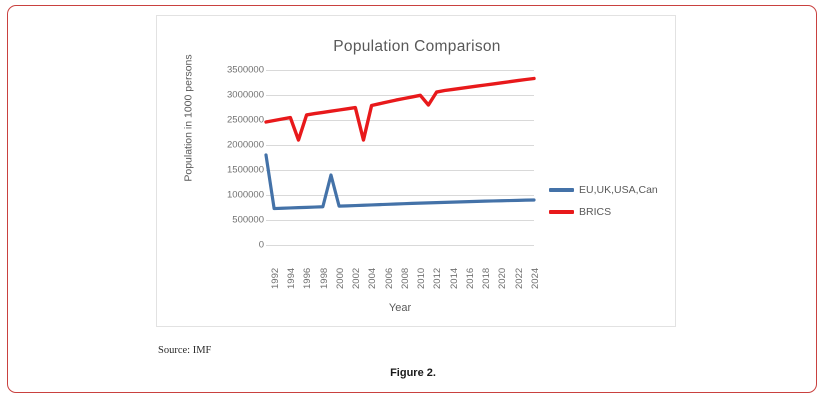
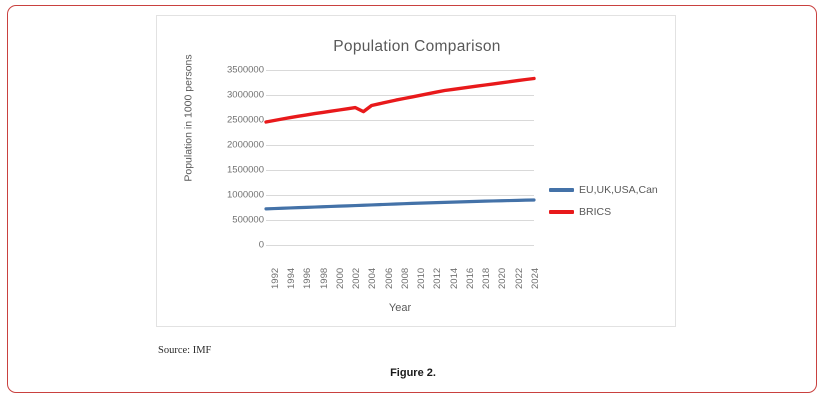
EU,UK,USA,Can/1992: 1800000 -> 700000
BRICS/1996: 2100000 -> 2600000
EU,UK,USA,Can/2000: 1400000 -> 800000
BRICS/2004: 2100000 -> 2700000
BRICS/2012: 2800000 -> 3000000
